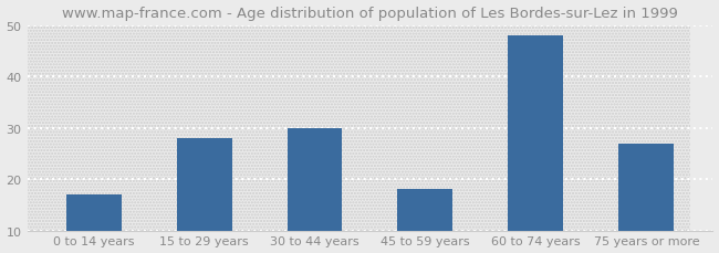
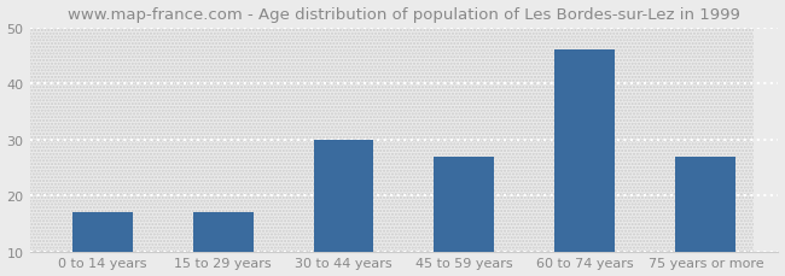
15 to 29 years: 28 -> 17
45 to 59 years: 18 -> 27
60 to 74 years: 48 -> 46
